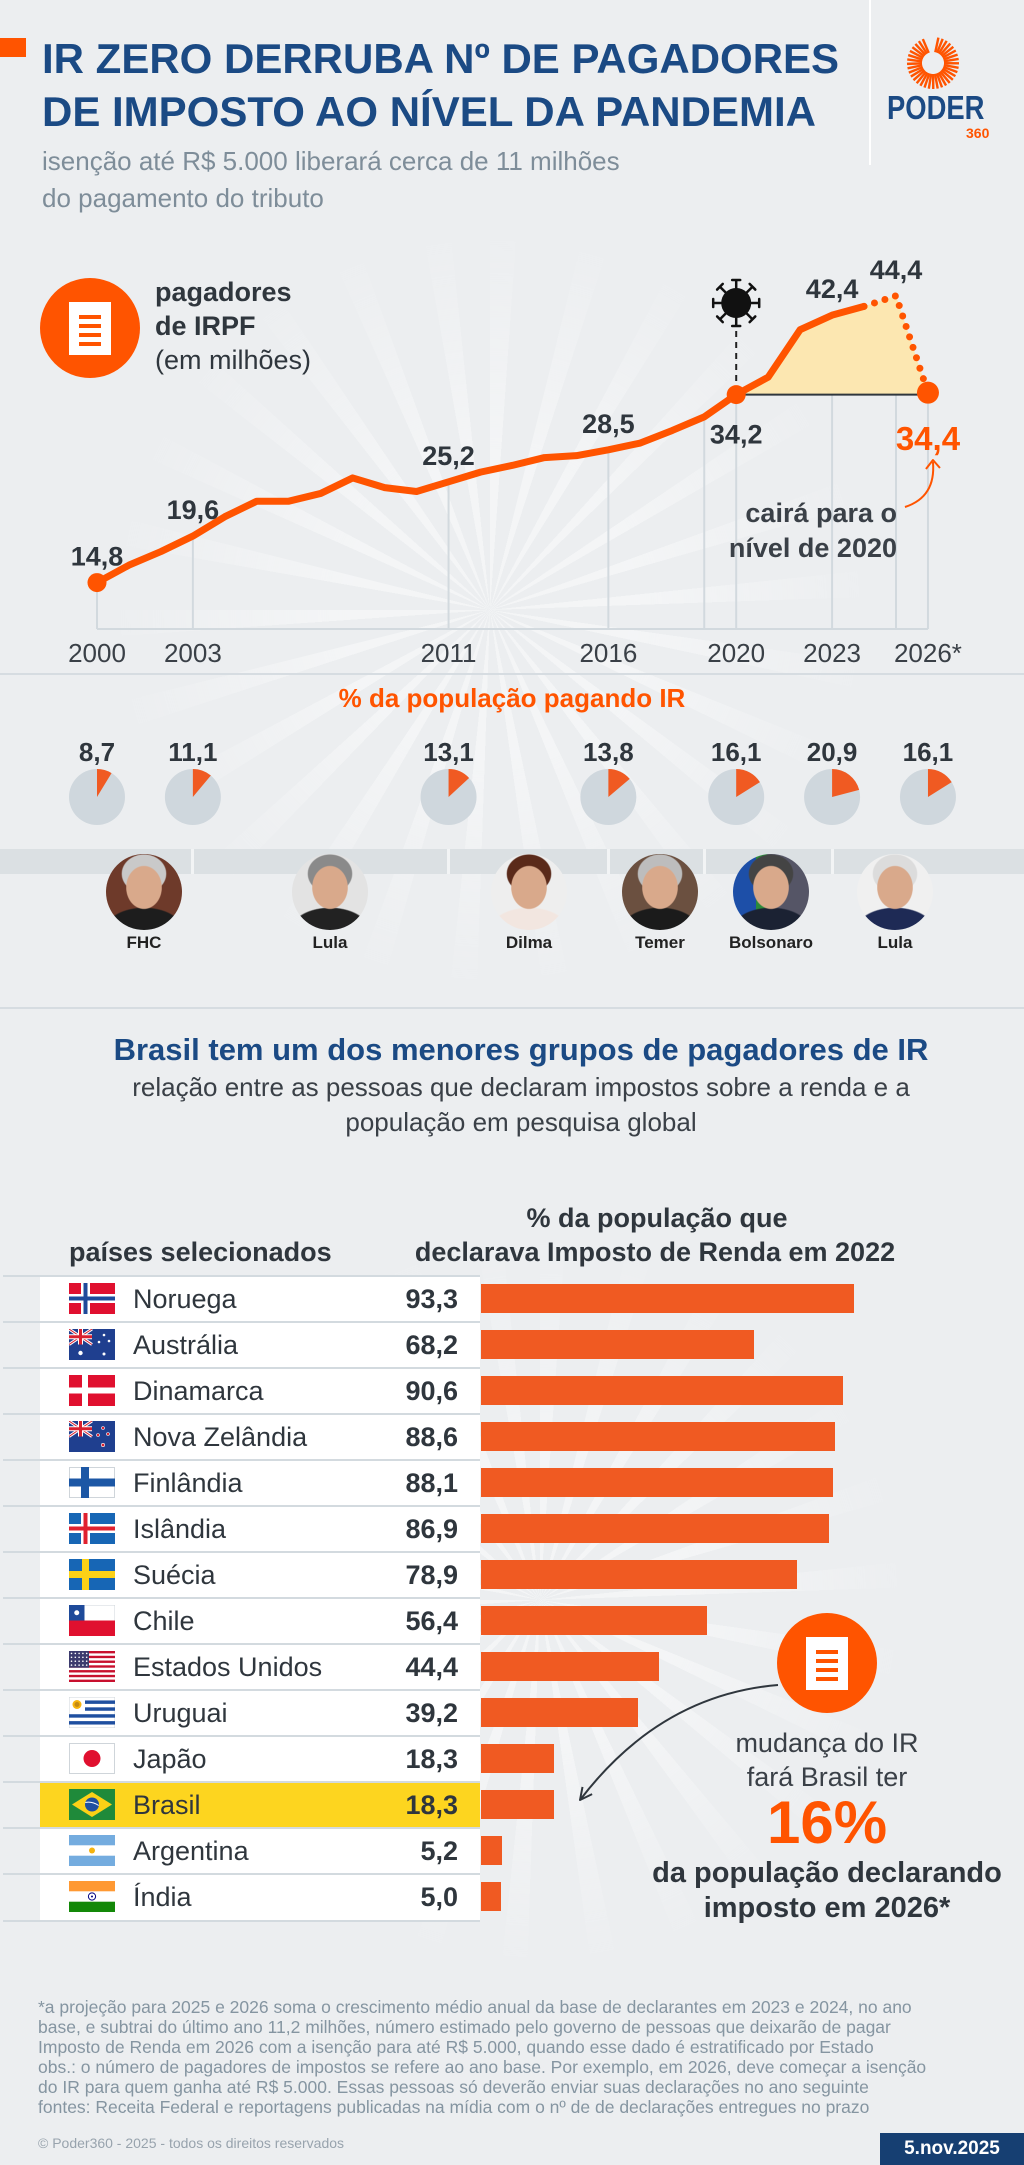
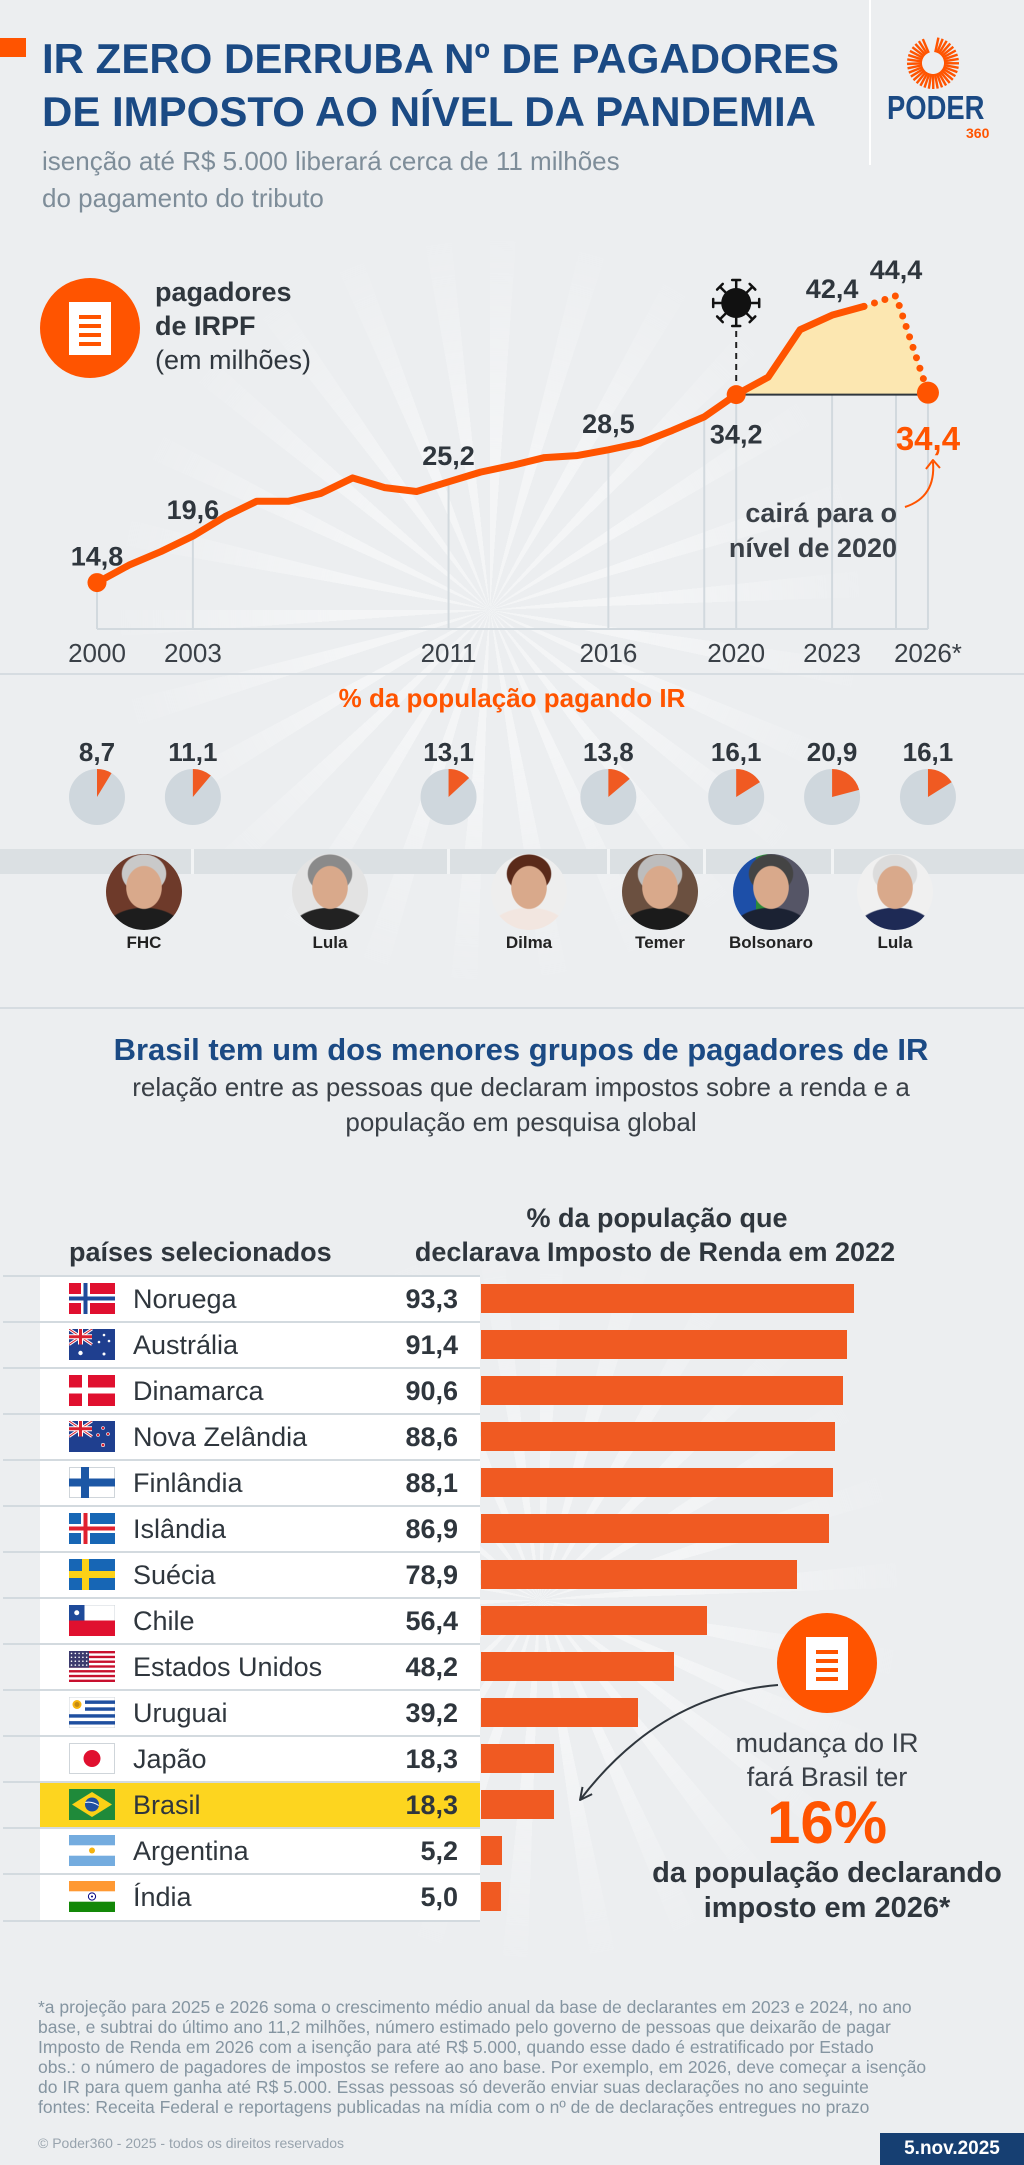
Brasil tem um dos menores grupos de pagadores de IR/Austrália: 68,2 -> 91,4
Brasil tem um dos menores grupos de pagadores de IR/Estados Unidos: 44,4 -> 48,2
